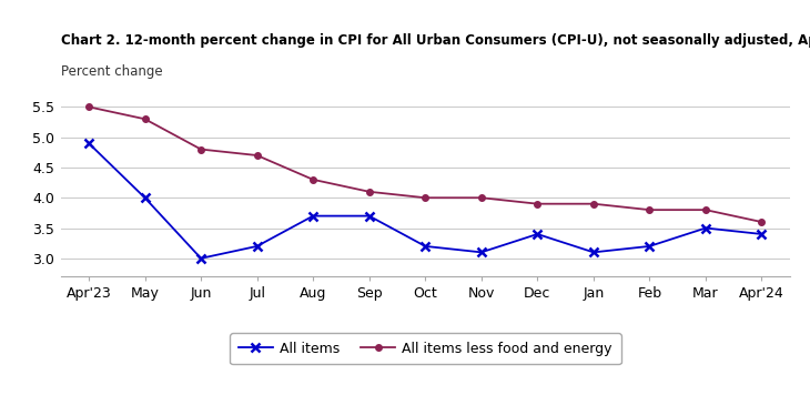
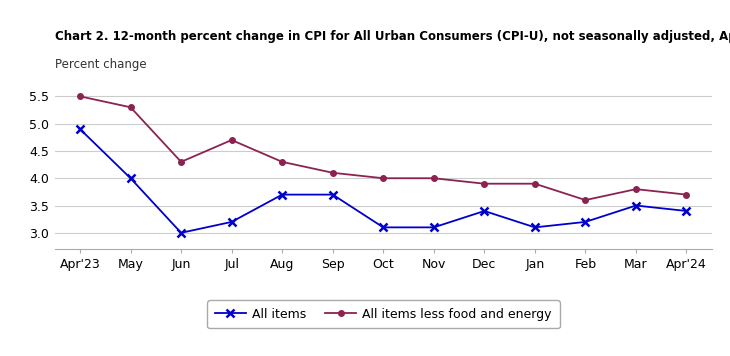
All items less food and energy/Jun: 4.8 -> 4.3
All items/Oct: 3.2 -> 3.1
All items less food and energy/Feb: 3.8 -> 3.6
All items less food and energy/Apr'24: 3.6 -> 3.7
